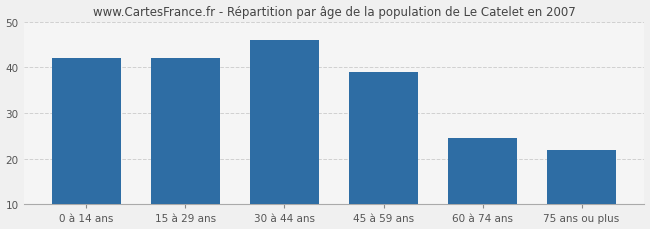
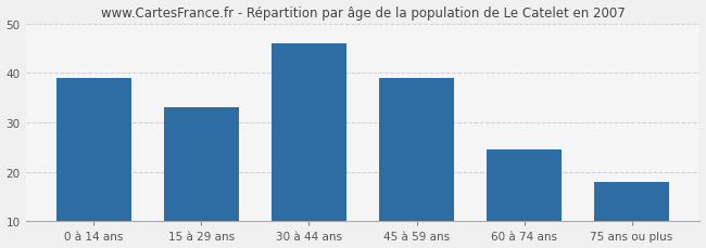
0 à 14 ans: 42.0 -> 39.0
15 à 29 ans: 42.0 -> 33.0
75 ans ou plus: 22.0 -> 18.0
